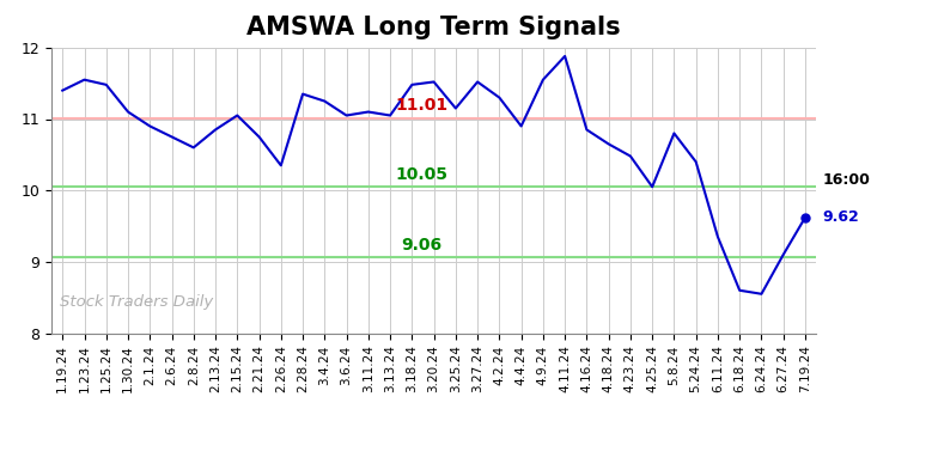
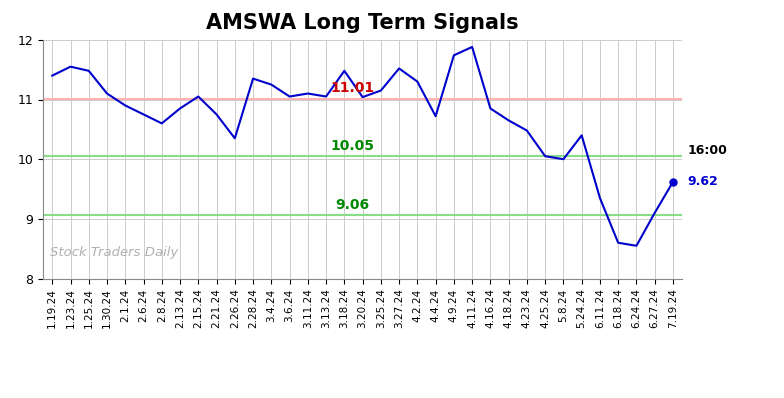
3.20.24: 11.52 -> 11.04
4.4.24: 10.90 -> 10.72
4.9.24: 11.55 -> 11.74
5.8.24: 10.80 -> 10.00
